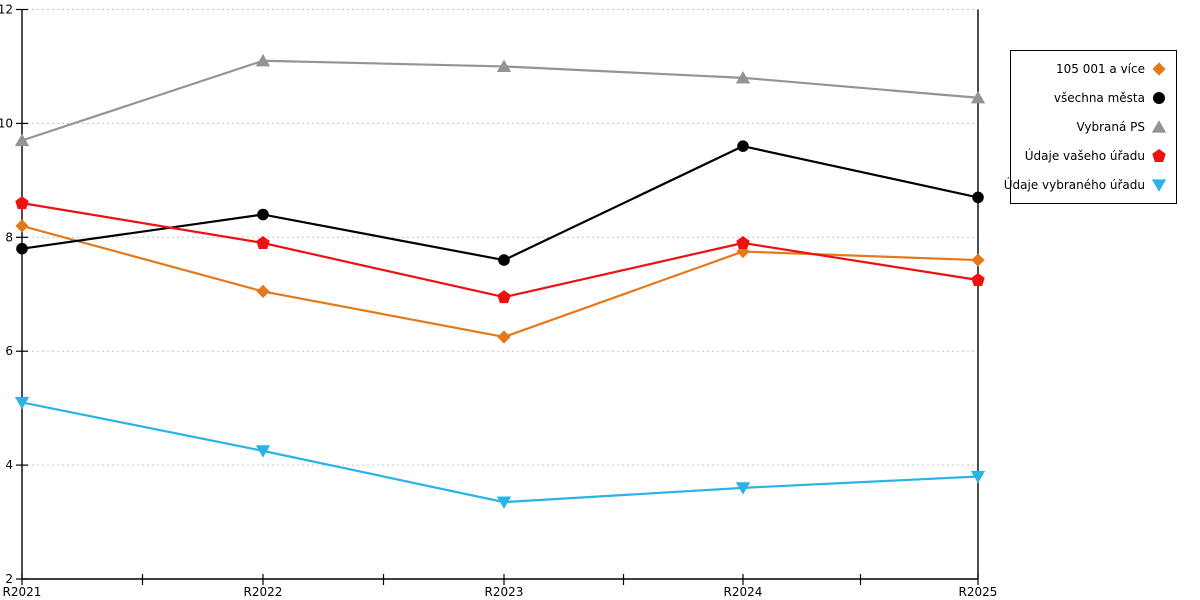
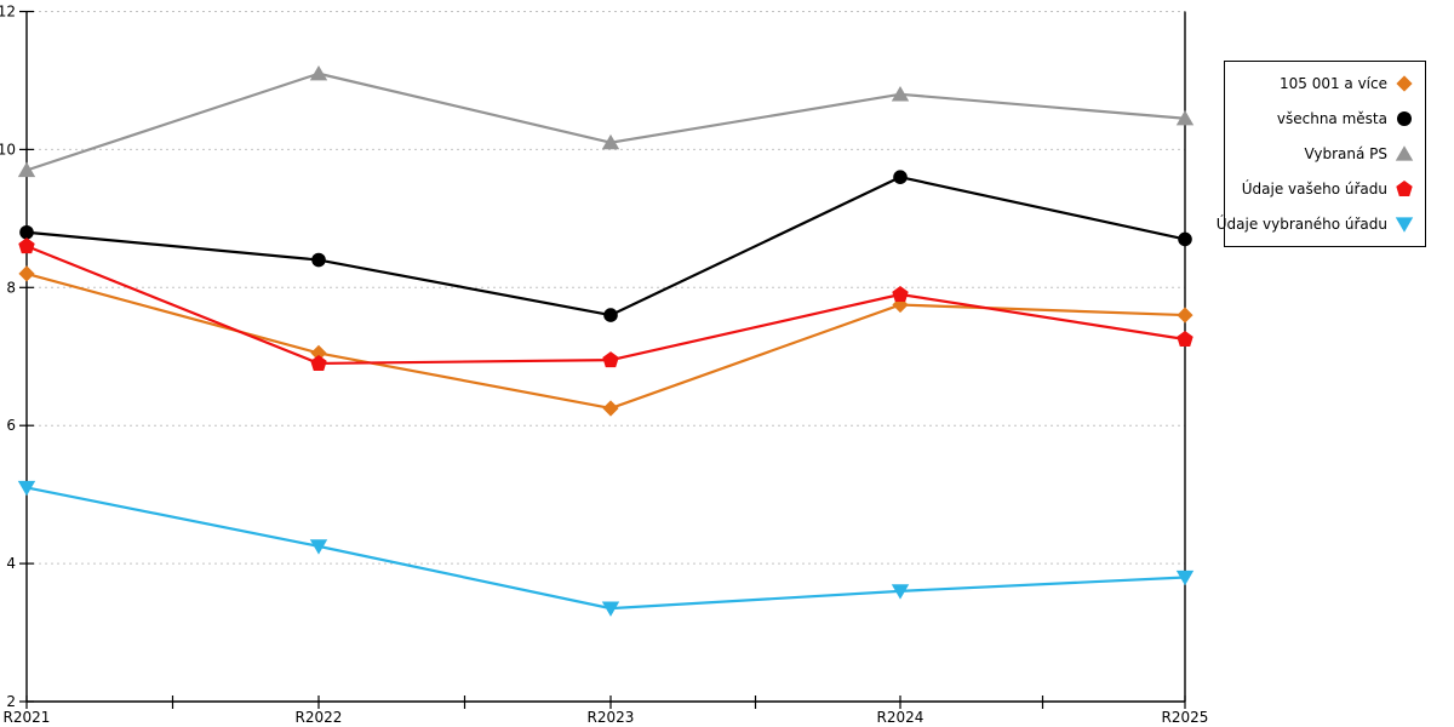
všechna města/R2021: 7.8 -> 8.8
Údaje vašeho úřadu/R2022: 7.9 -> 6.9
Vybraná PS/R2023: 11.0 -> 10.1
